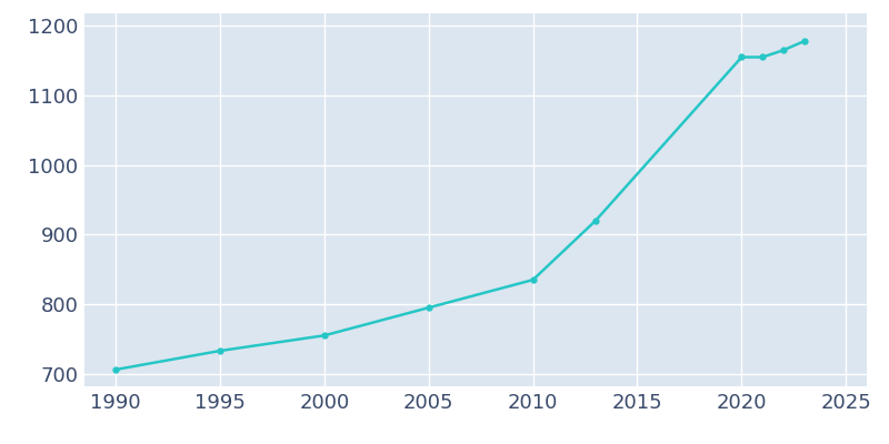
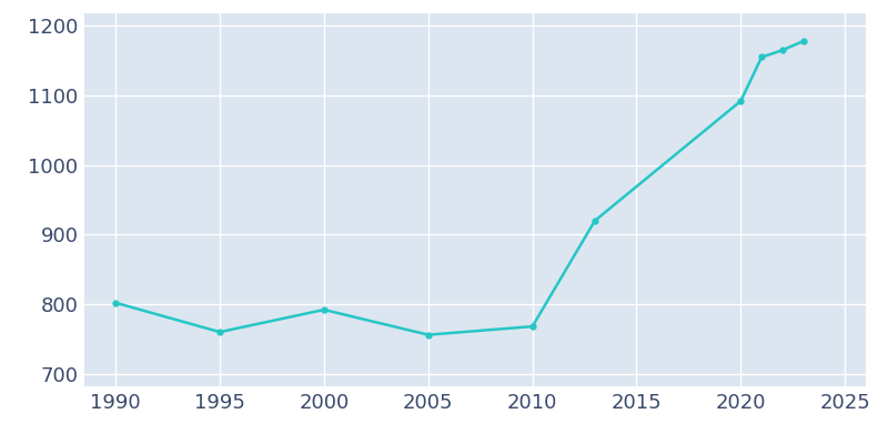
1990: 706 -> 802
1995: 733 -> 760
2000: 755 -> 792
2005: 795 -> 756
2010: 835 -> 768
2020: 1155 -> 1092
